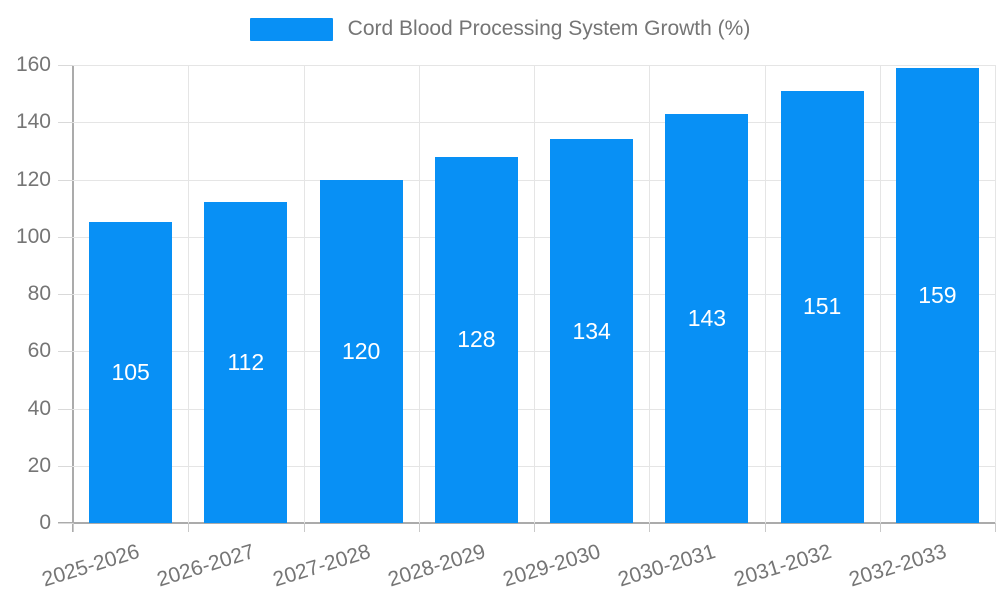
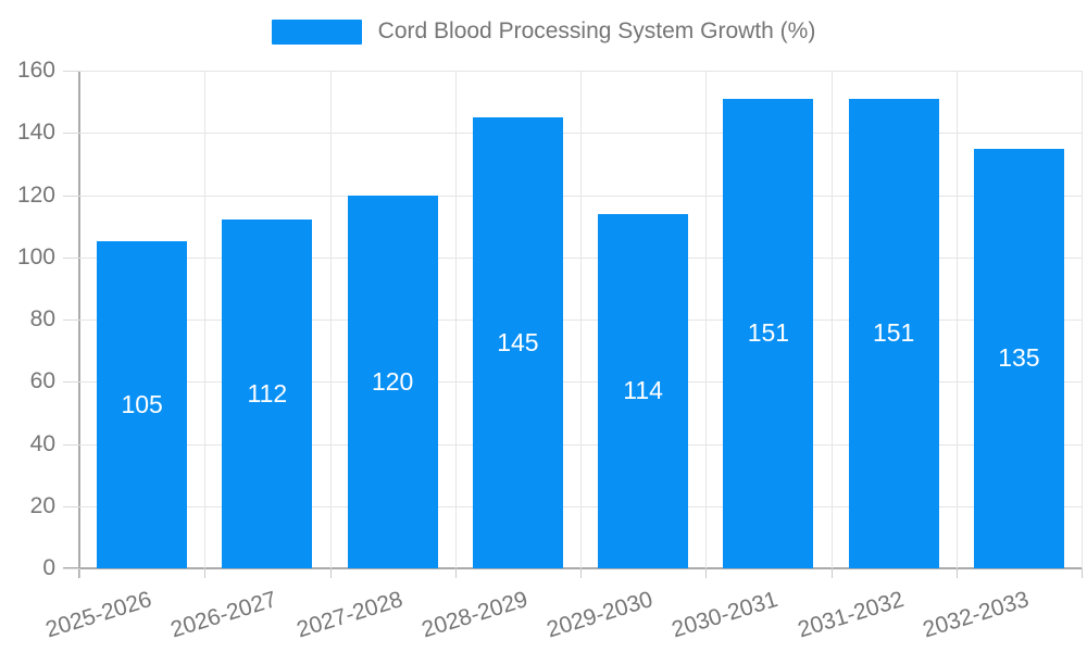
2028-2029: 128 -> 145
2029-2030: 134 -> 114
2030-2031: 143 -> 151
2032-2033: 159 -> 135
